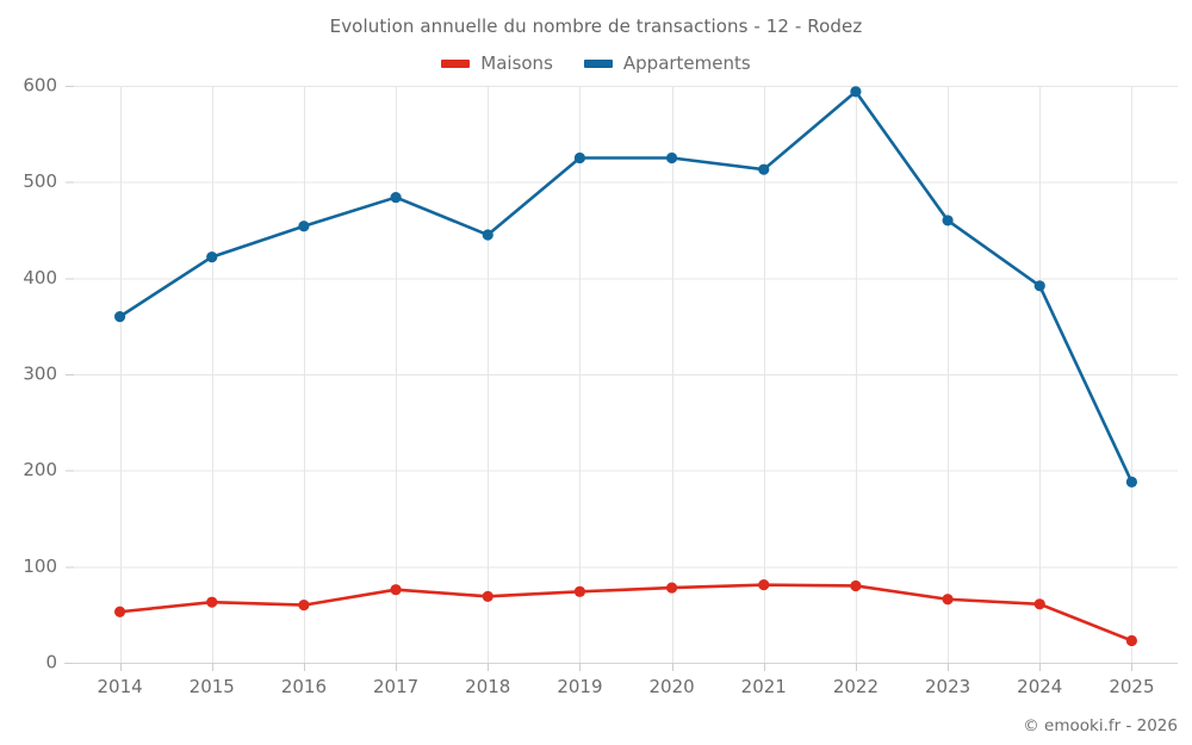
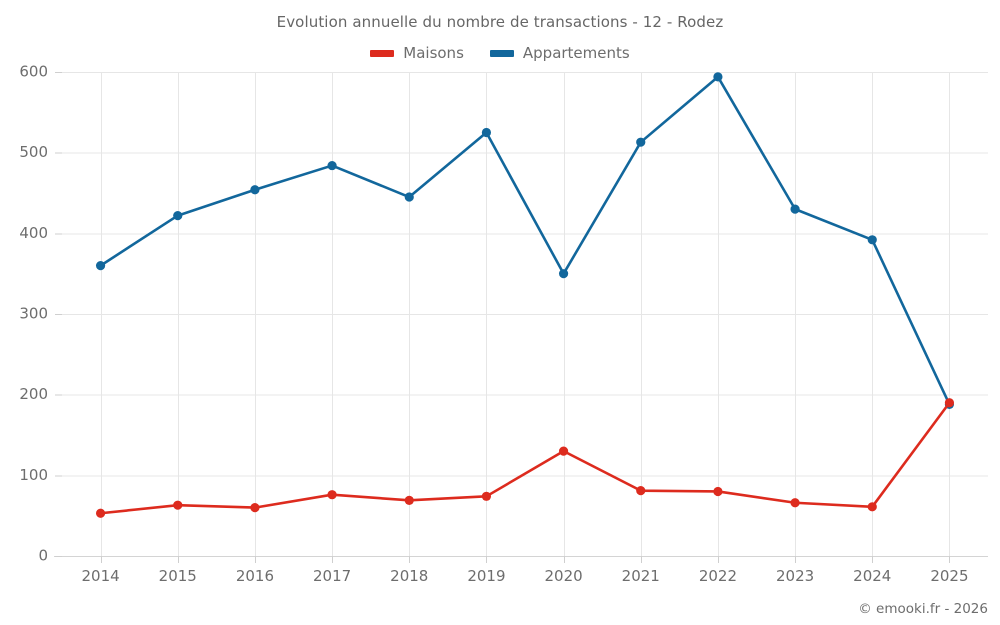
Maisons/2020: 80 -> 130
Appartements/2020: 520 -> 350
Appartements/2023: 460 -> 430
Maisons/2025: 20 -> 190
